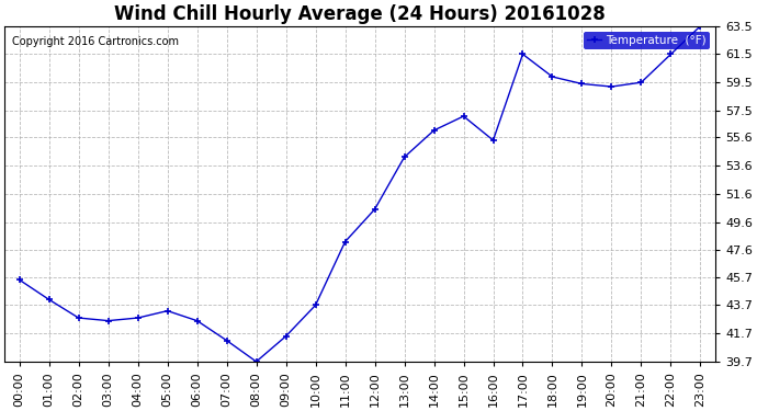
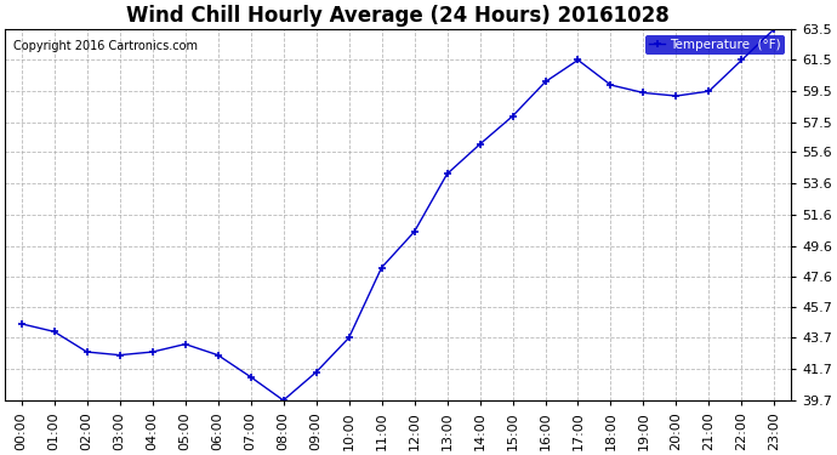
00:00: 45.5 -> 44.6
15:00: 57.1 -> 57.9
16:00: 55.4 -> 60.1
